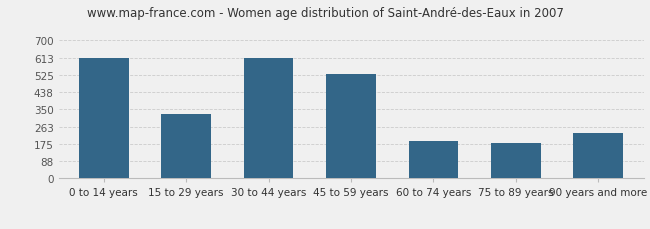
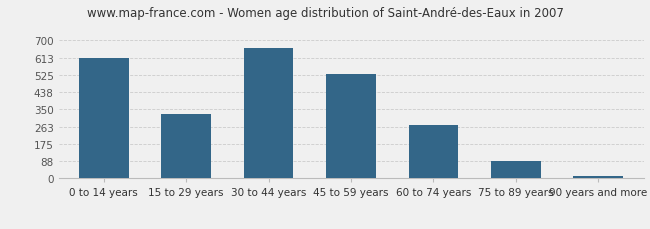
30 to 44 years: 610 -> 660
60 to 74 years: 190 -> 270
75 to 89 years: 180 -> 90
90 years and more: 230 -> 10
